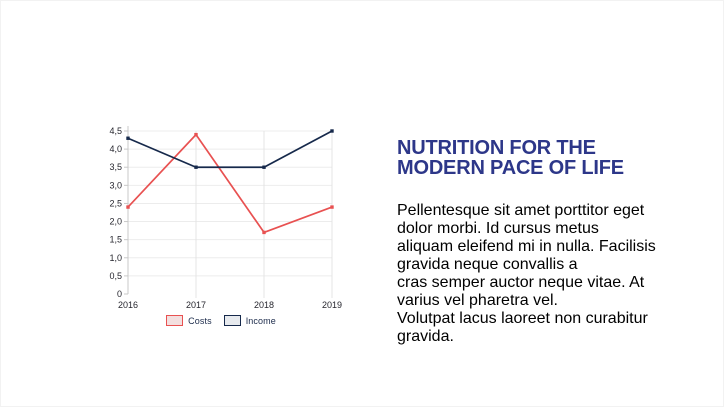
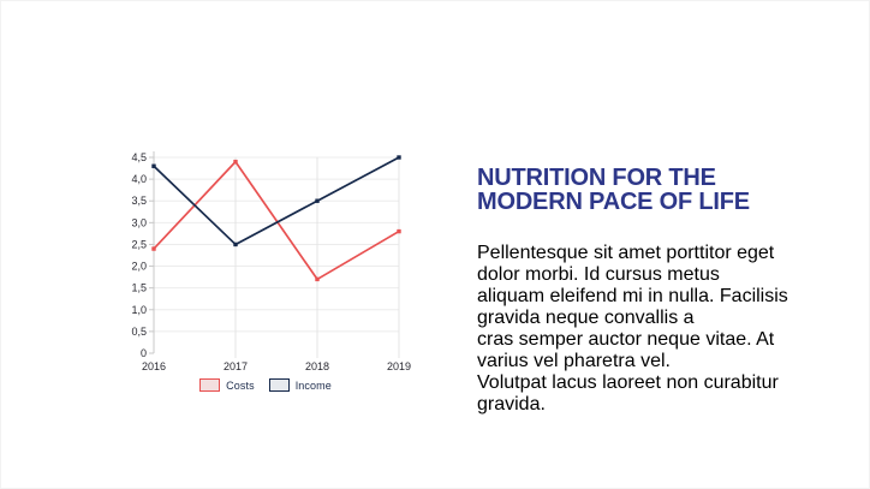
Income/2017: 3,5 -> 2,5
Costs/2019: 2,4 -> 2,8
